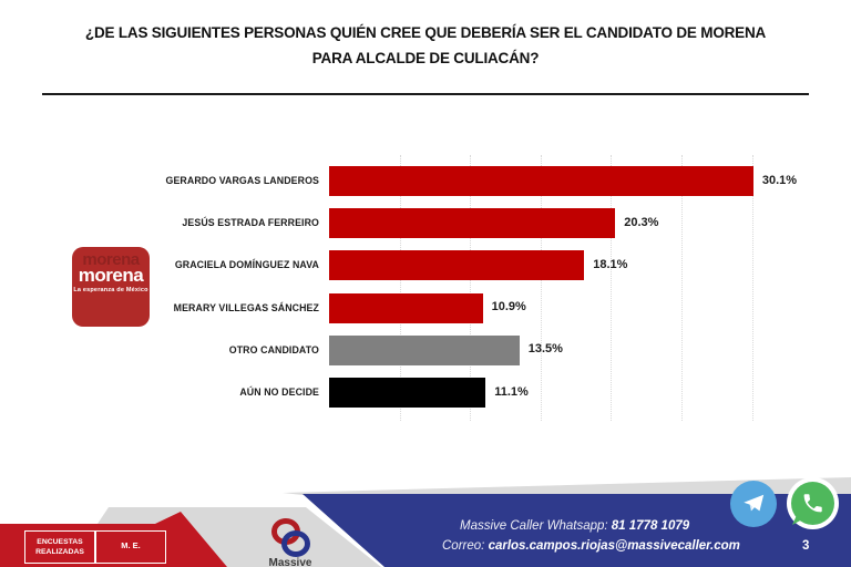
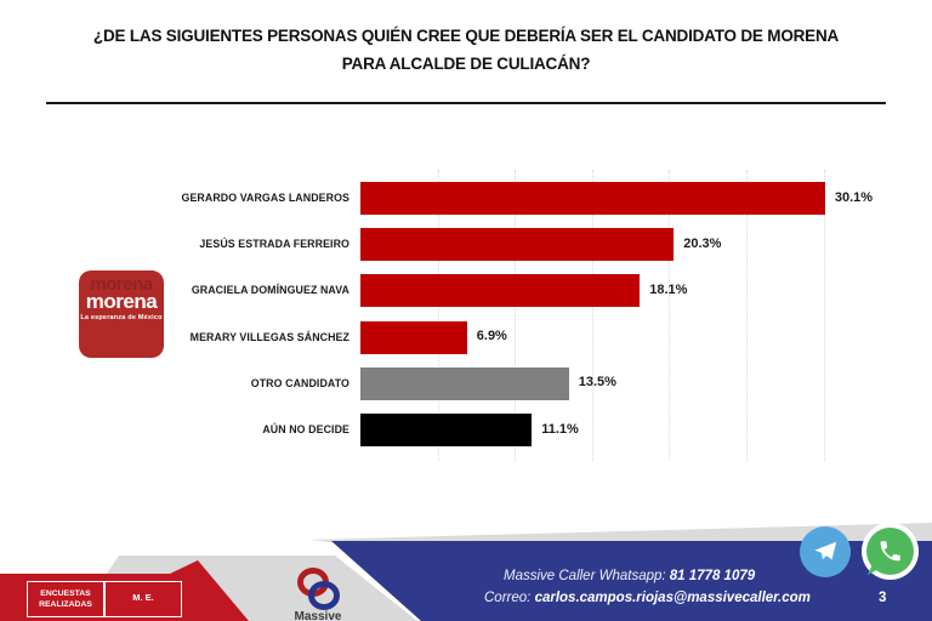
MERARY VILLEGAS SÁNCHEZ: 10.9% -> 6.9%
